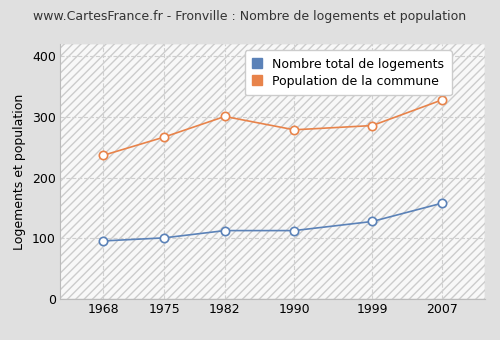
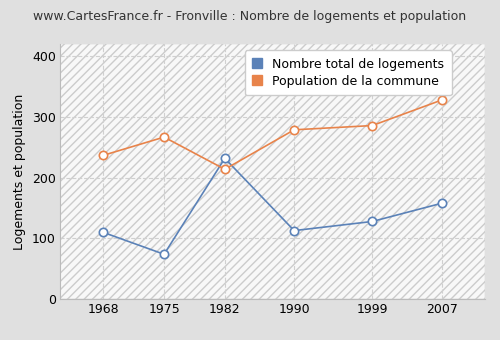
Nombre total de logements/1968: 96 -> 110
Nombre total de logements/1975: 101 -> 74
Nombre total de logements/1982: 113 -> 232
Population de la commune/1982: 301 -> 214
